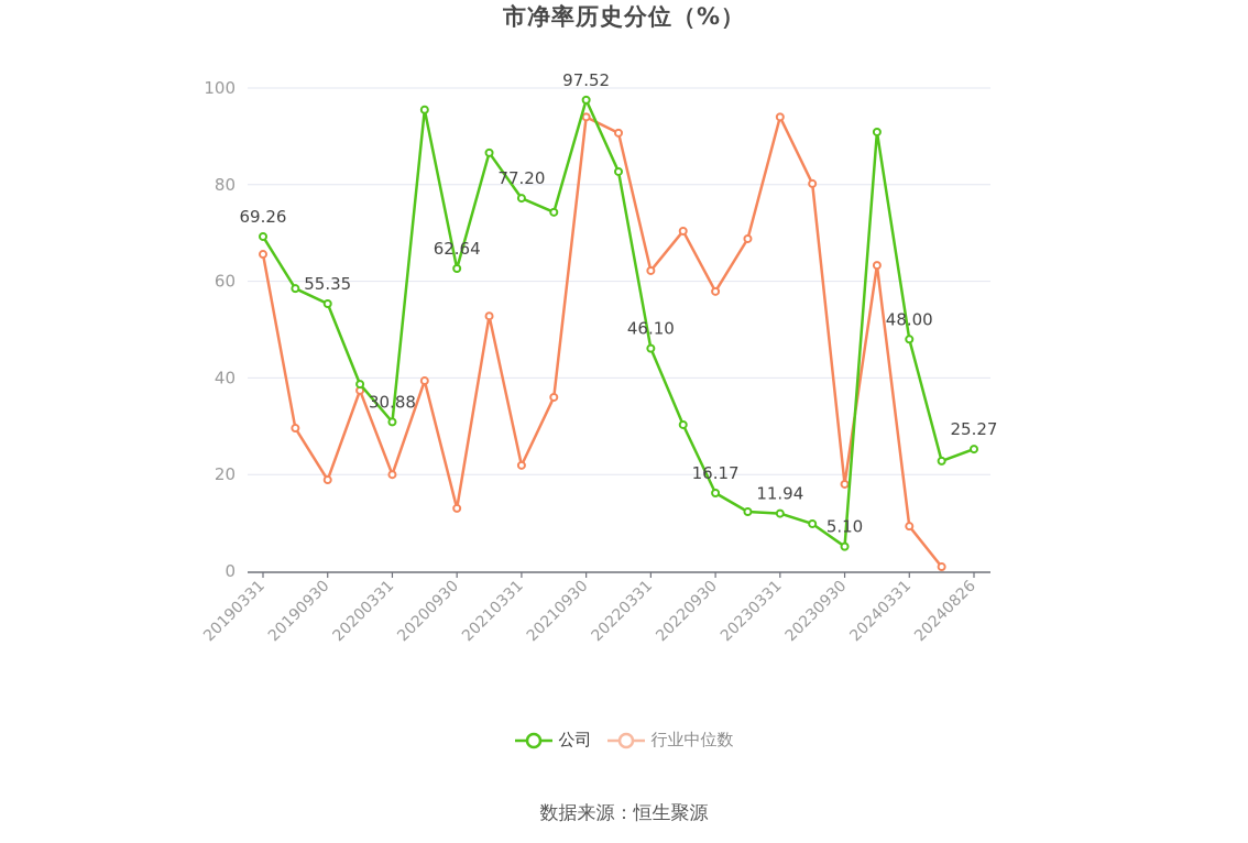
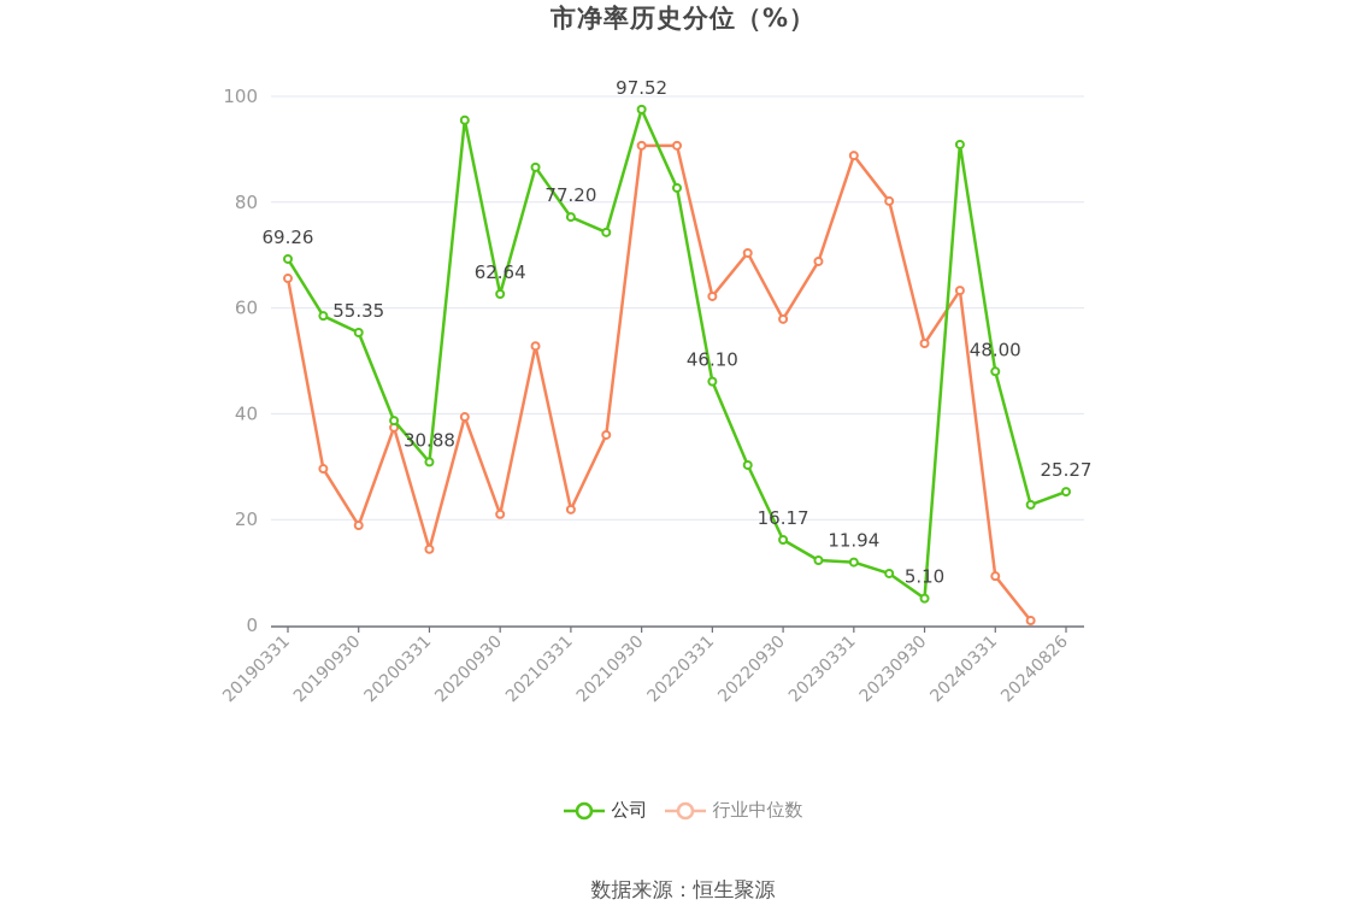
行业中位数/20200331: 20 -> 14
行业中位数/20200930: 13 -> 21
行业中位数/20210930: 94 -> 91
行业中位数/20230331: 94 -> 89
行业中位数/20230930: 18 -> 53
